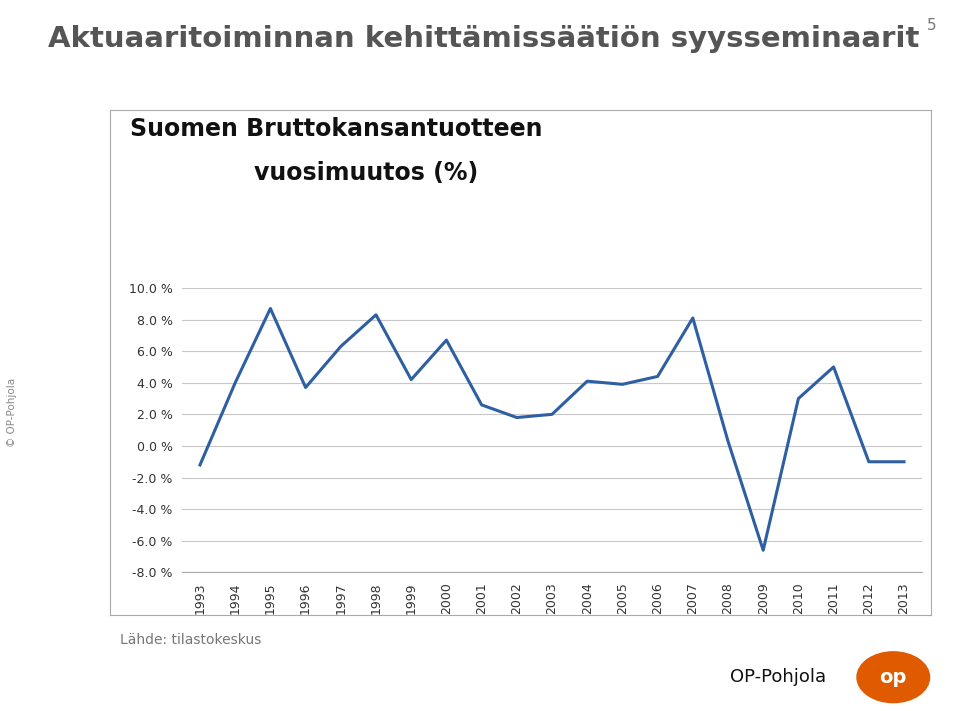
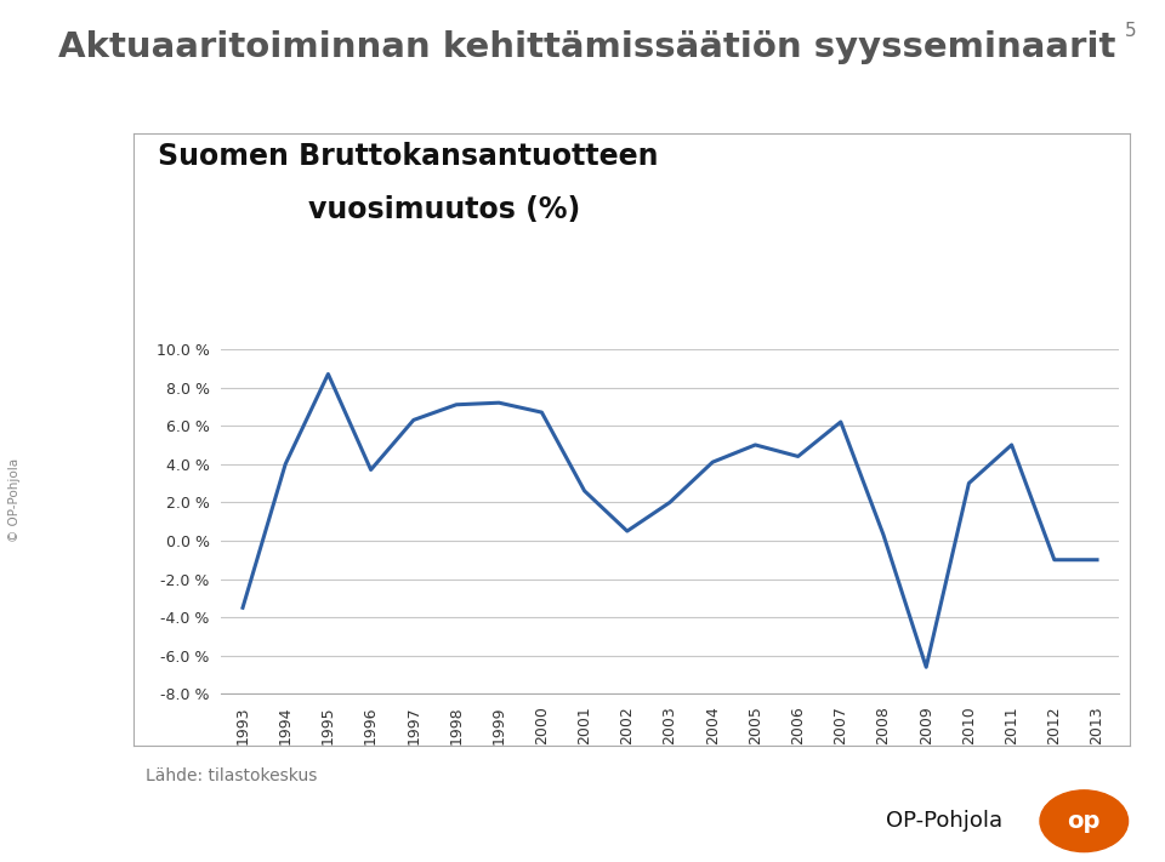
1993: -1.2 % -> -3.5 %
1998: 8.3 % -> 7.1 %
1999: 4.2 % -> 7.2 %
2002: 1.8 % -> 0.5 %
2005: 3.9 % -> 5.0 %
2007: 8.1 % -> 6.2 %
